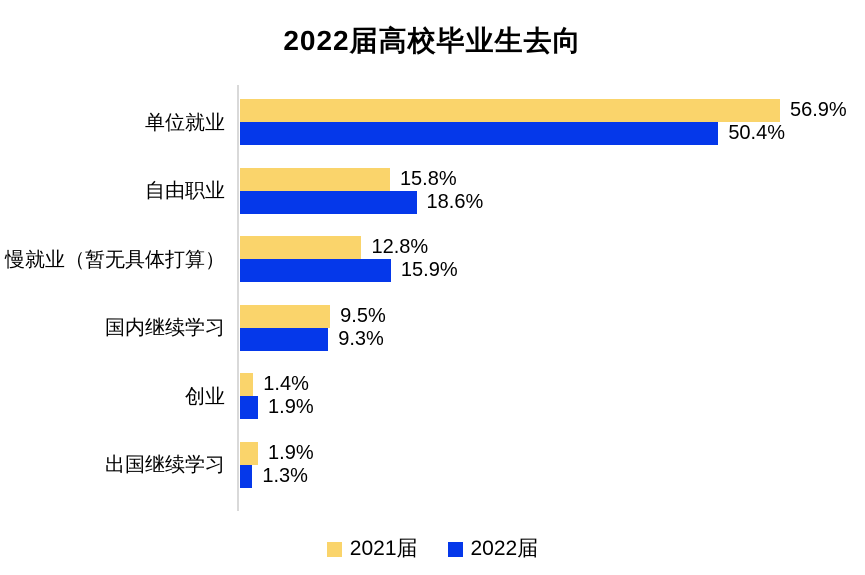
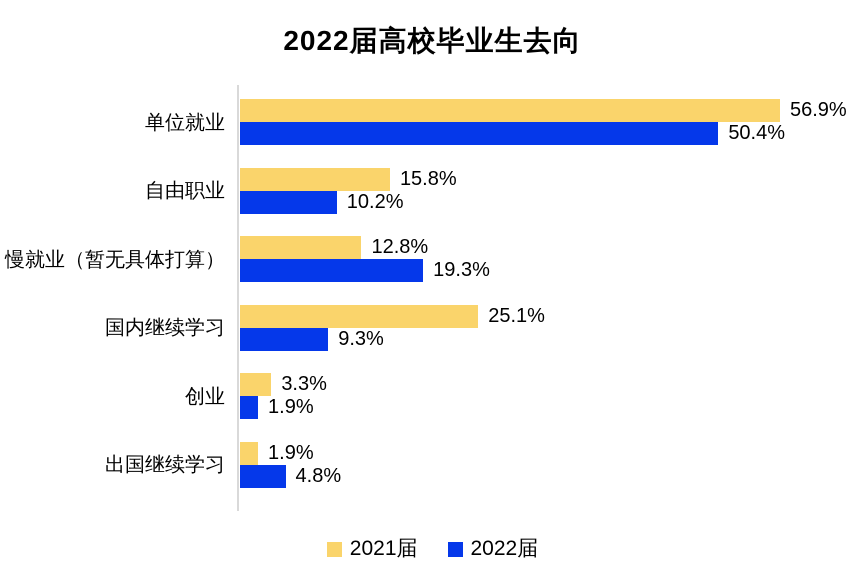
2022届/自由职业: 18.6% -> 10.2%
2022届/慢就业（暂无具体打算）: 15.9% -> 19.3%
2021届/国内继续学习: 9.5% -> 25.1%
2021届/创业: 1.4% -> 3.3%
2022届/出国继续学习: 1.3% -> 4.8%
